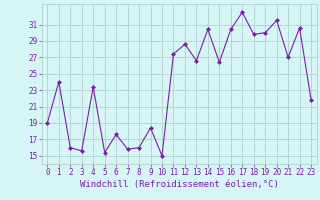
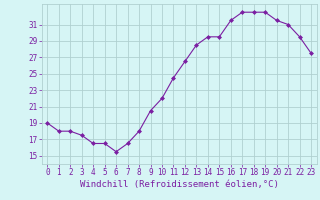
1: 24.0 -> 18.0
2: 16.0 -> 18.0
3: 15.6 -> 17.5
4: 23.4 -> 16.5
5: 15.4 -> 16.5
6: 17.6 -> 15.5
7: 15.8 -> 16.5
8: 16.0 -> 18.0
9: 18.4 -> 20.5
10: 15.0 -> 22.0
11: 27.4 -> 24.5
12: 28.6 -> 26.5
13: 26.6 -> 28.5
14: 30.4 -> 29.5
15: 26.4 -> 29.5
16: 30.4 -> 31.5
18: 29.8 -> 32.5
19: 30.0 -> 32.5
21: 27.0 -> 31.0
22: 30.6 -> 29.5
23: 21.8 -> 27.5
